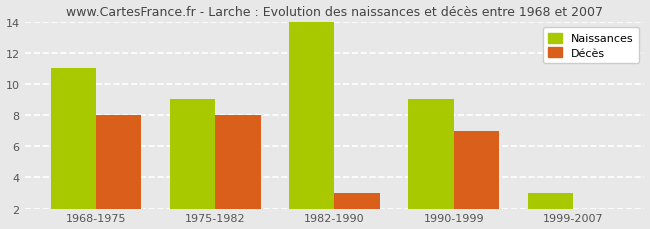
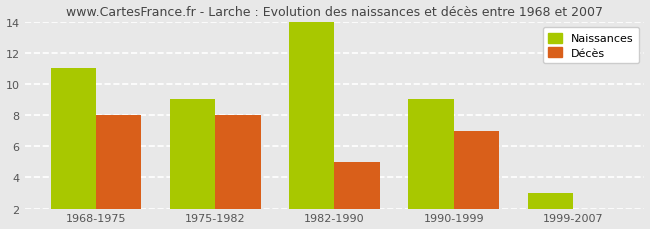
Décès/1982-1990: 3 -> 5
